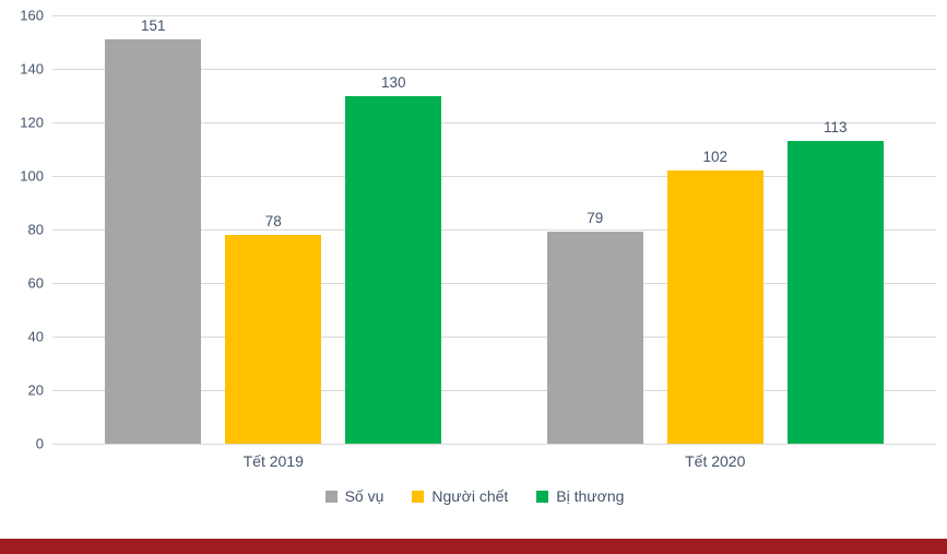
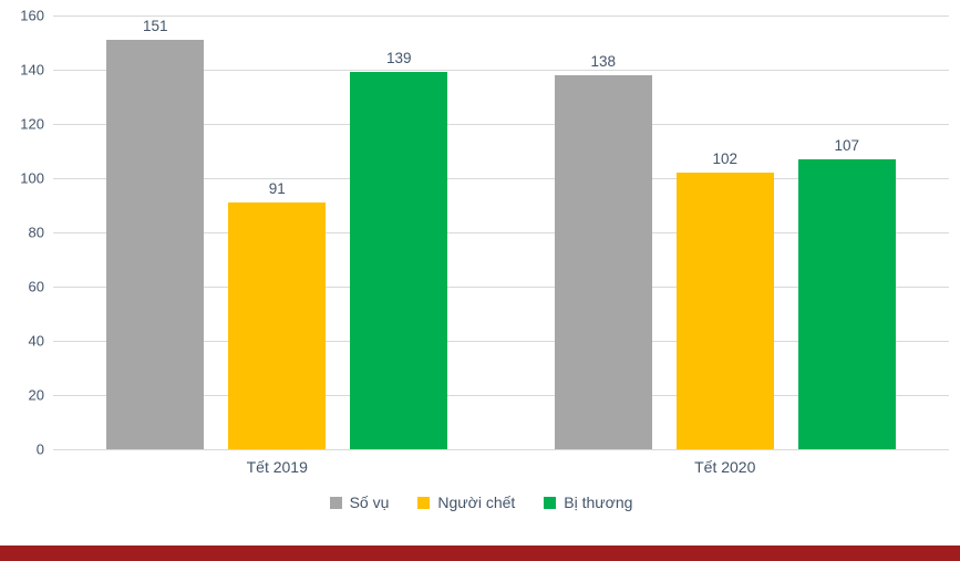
Người chết/Tết 2019: 78 -> 91
Bị thương/Tết 2019: 130 -> 139
Số vụ/Tết 2020: 79 -> 138
Bị thương/Tết 2020: 113 -> 107
